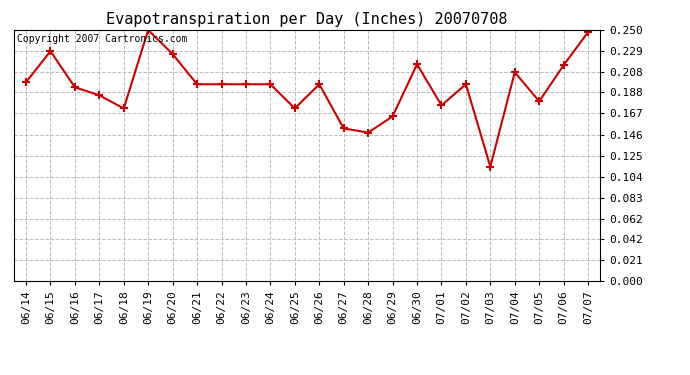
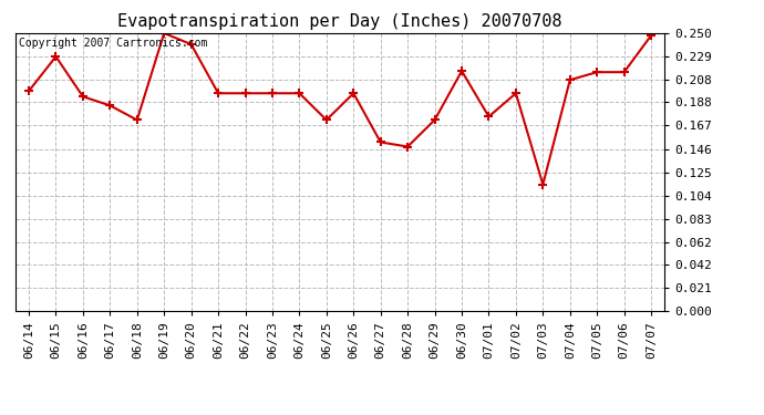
06/20: 0.226 -> 0.240
06/29: 0.164 -> 0.172
07/05: 0.179 -> 0.215
